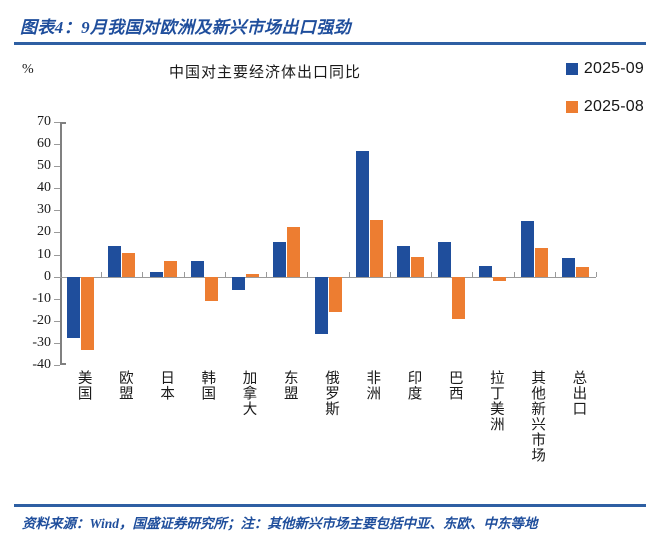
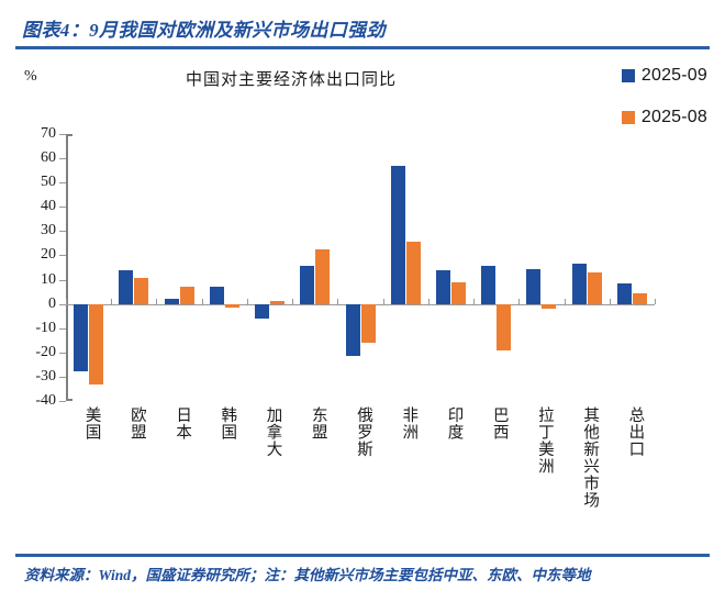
2025-08/韩国: -11 -> -2
2025-09/俄罗斯: -26 -> -22
2025-09/拉丁美洲: 5 -> 14
2025-09/其他新兴市场: 25 -> 16
